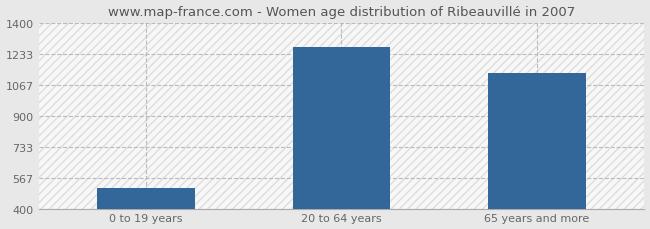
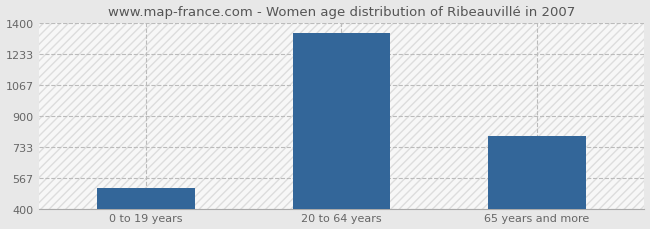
20 to 64 years: 1270 -> 1340
65 years and more: 1130 -> 790
